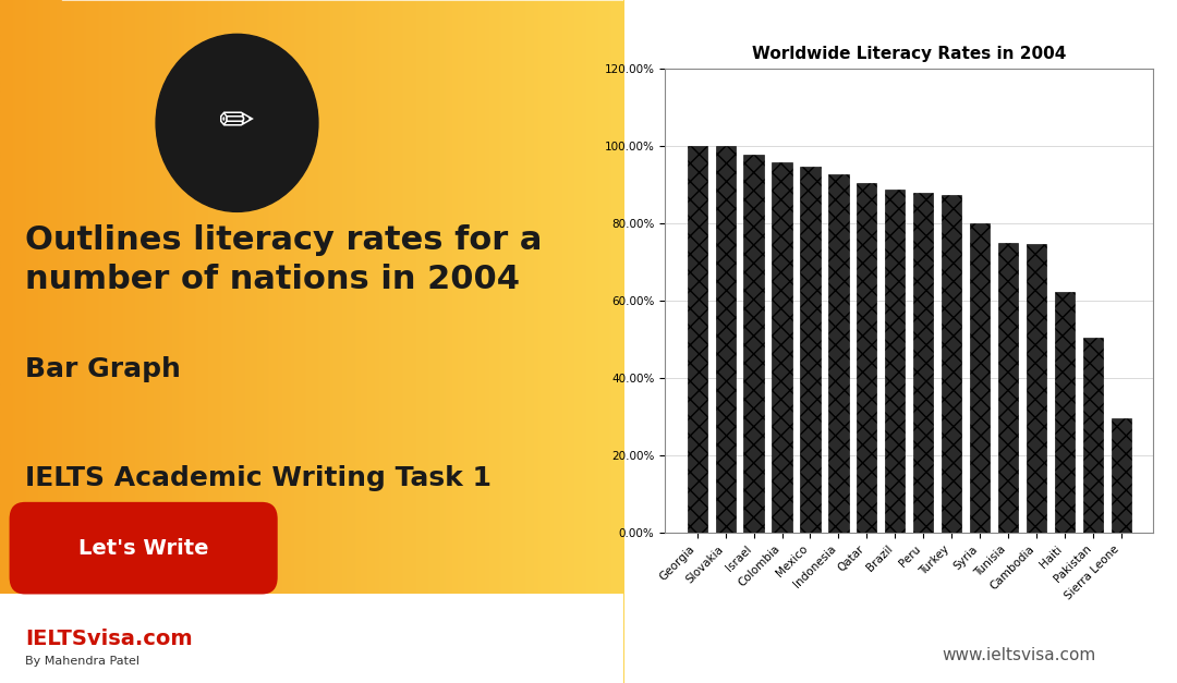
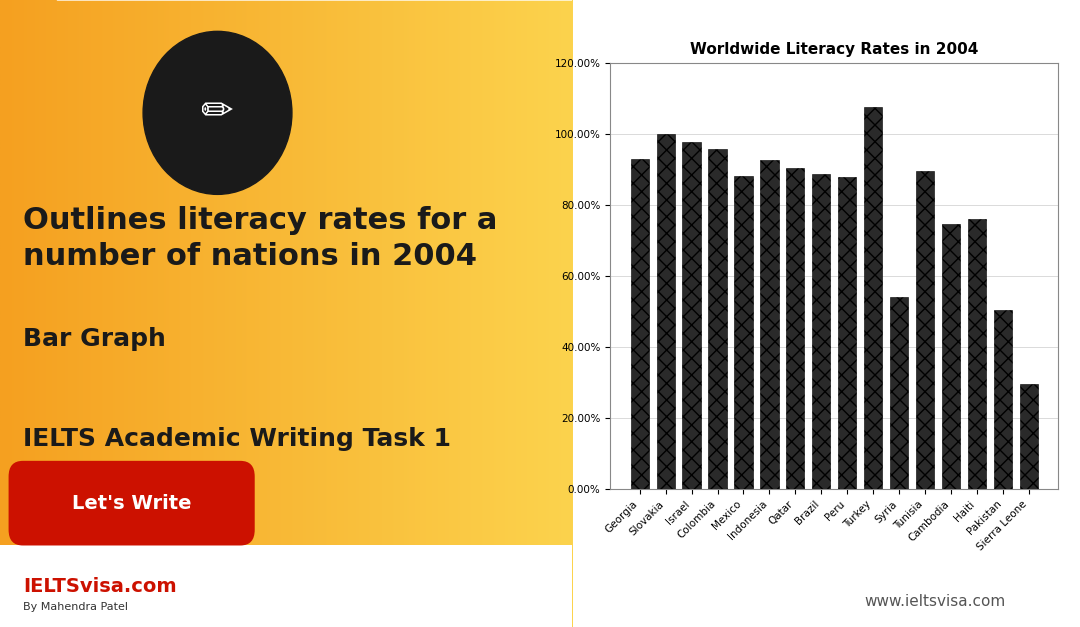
Georgia: 100.0% -> 93.0%
Mexico: 94.5% -> 88.0%
Turkey: 87.4% -> 107.5%
Syria: 80.0% -> 54.0%
Tunisia: 74.9% -> 89.5%
Haiti: 62.1% -> 76.0%
